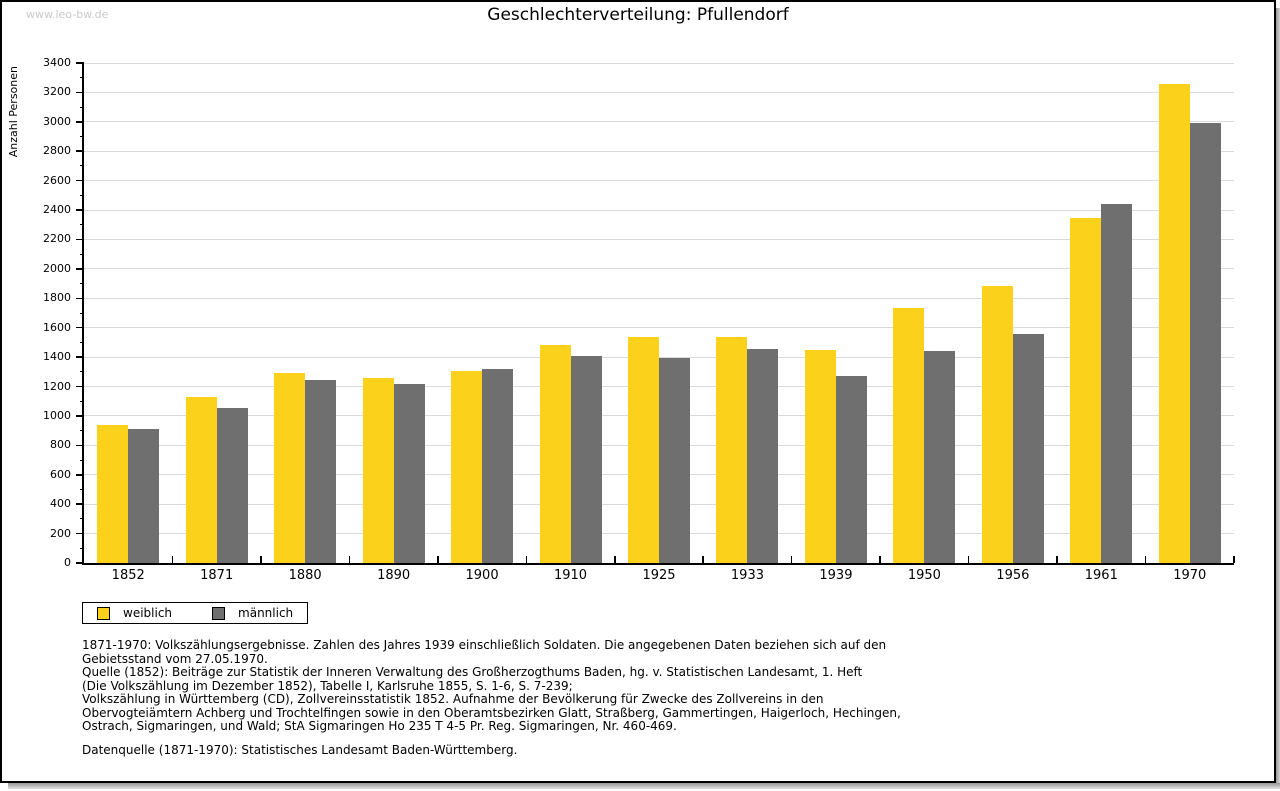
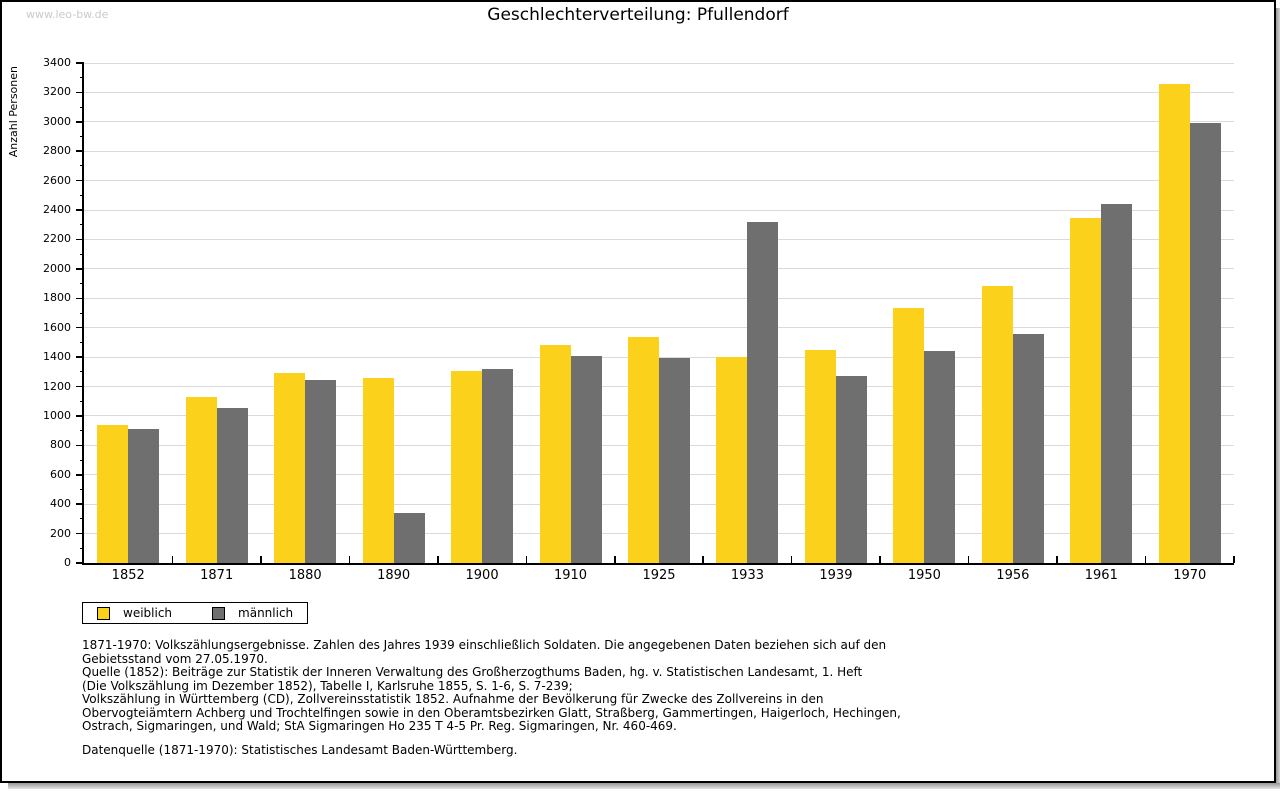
männlich/1890: 1220 -> 340
weiblich/1933: 1540 -> 1400
männlich/1933: 1460 -> 2320
